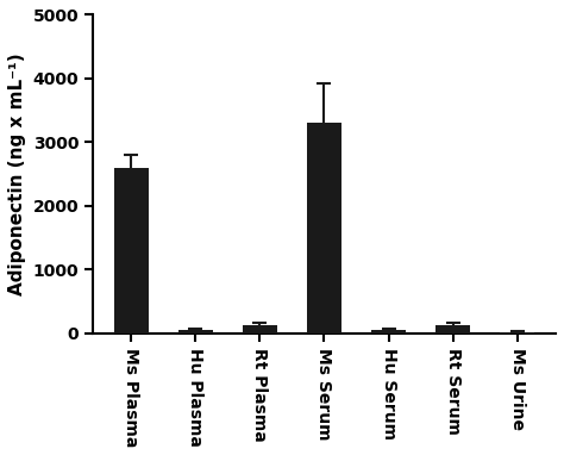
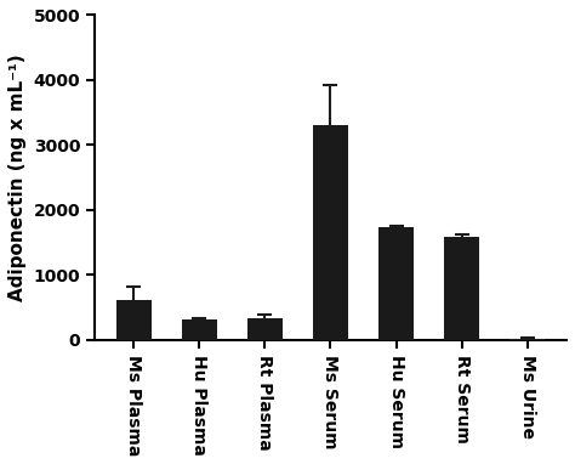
Ms Plasma: 2600 -> 620
Hu Plasma: 50 -> 320
Rt Plasma: 120 -> 340
Hu Serum: 50 -> 1740
Rt Serum: 120 -> 1580
